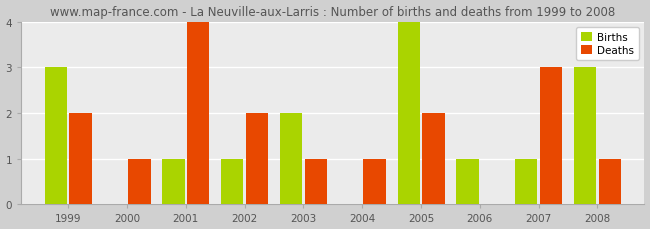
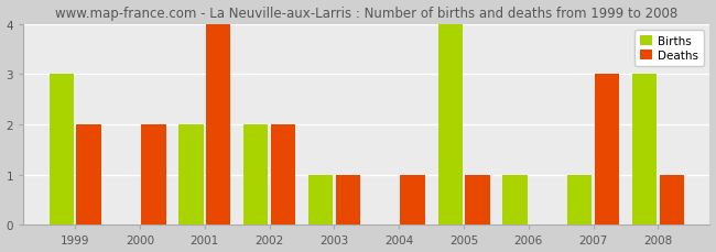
Deaths/2000: 1 -> 2
Births/2001: 1 -> 2
Births/2002: 1 -> 2
Births/2003: 2 -> 1
Deaths/2005: 2 -> 1
